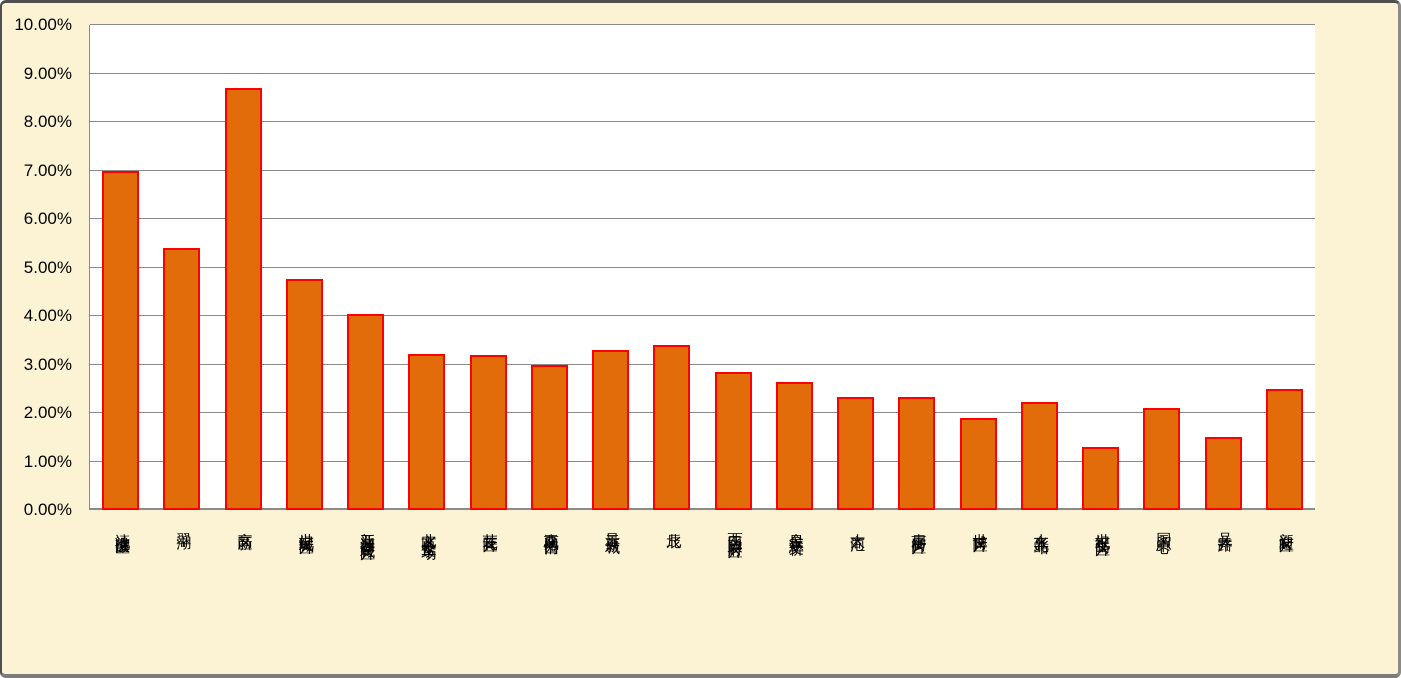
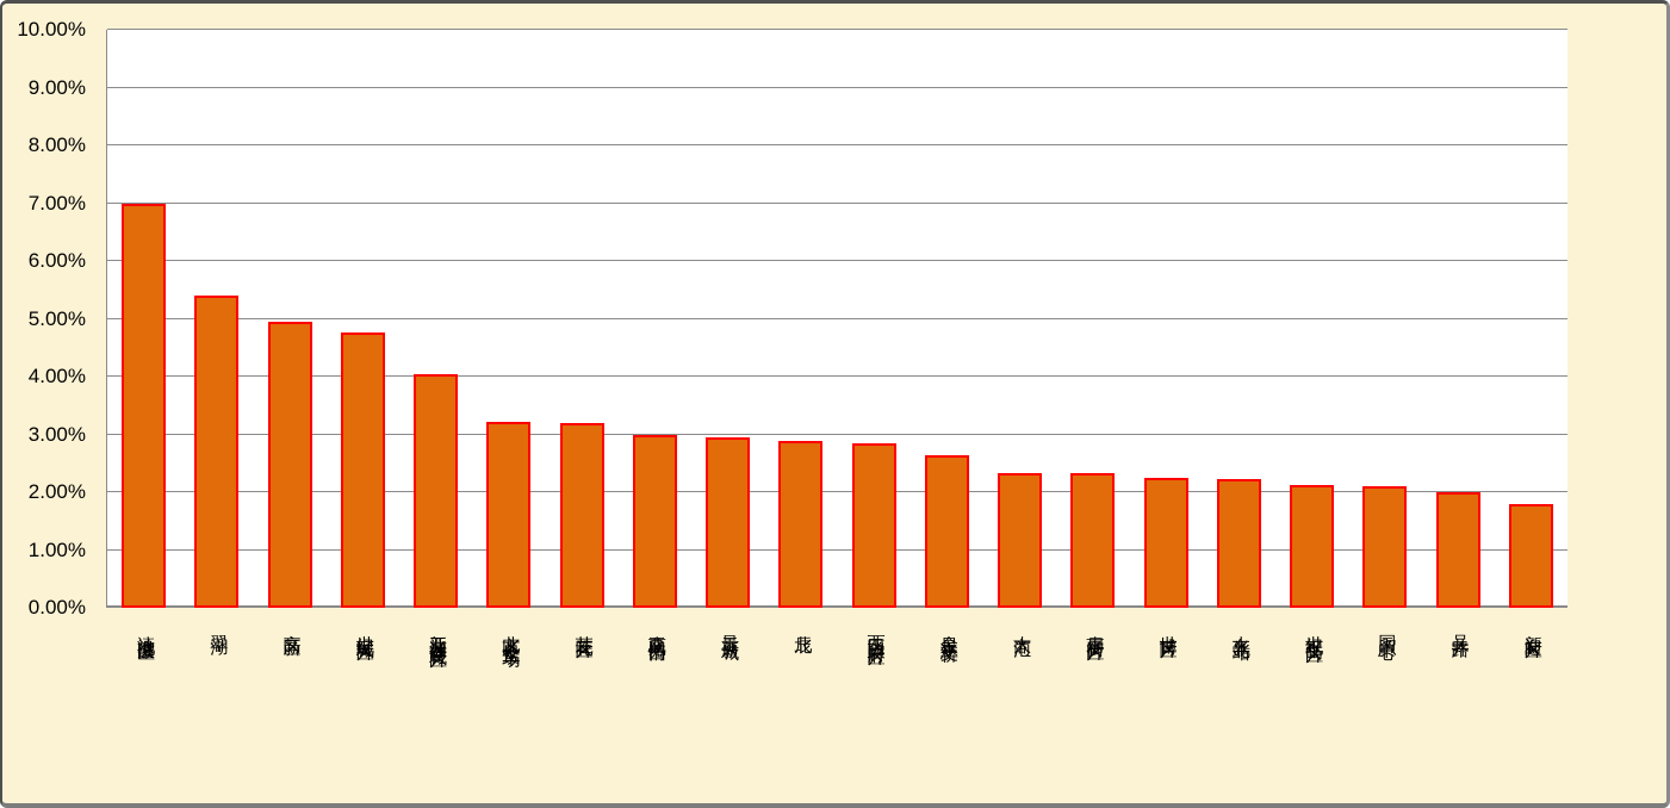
高新区: 8.7% -> 5.0%
呈贡新城: 3.3% -> 3.0%
北辰: 3.4% -> 2.9%
世博片区: 1.9% -> 2.2%
世纪半岛片区: 1.3% -> 2.1%
吴井路: 1.5% -> 2.0%
新迎片区: 2.5% -> 1.8%
